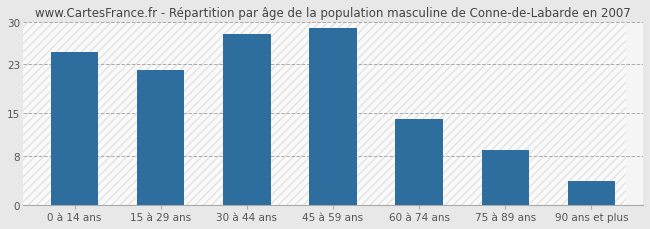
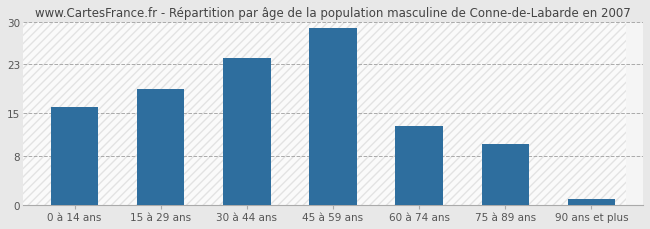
0 à 14 ans: 25 -> 16
15 à 29 ans: 22 -> 19
30 à 44 ans: 28 -> 24
60 à 74 ans: 14 -> 13
75 à 89 ans: 9 -> 10
90 ans et plus: 4 -> 1
